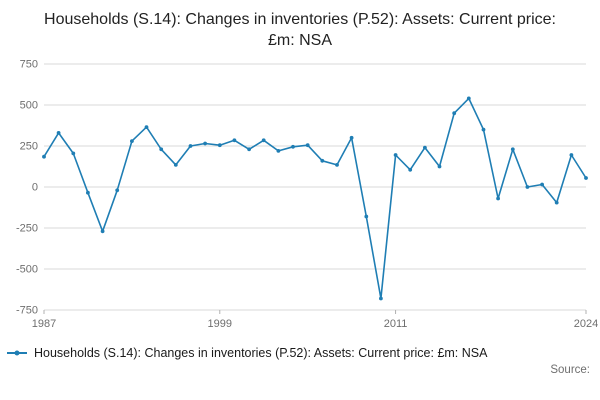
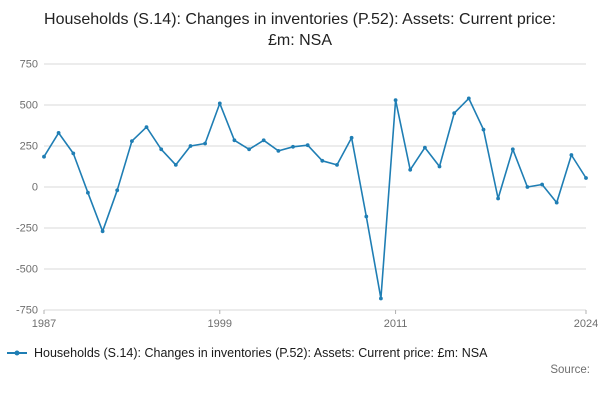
1999: 260 -> 510
2011: 200 -> 530
